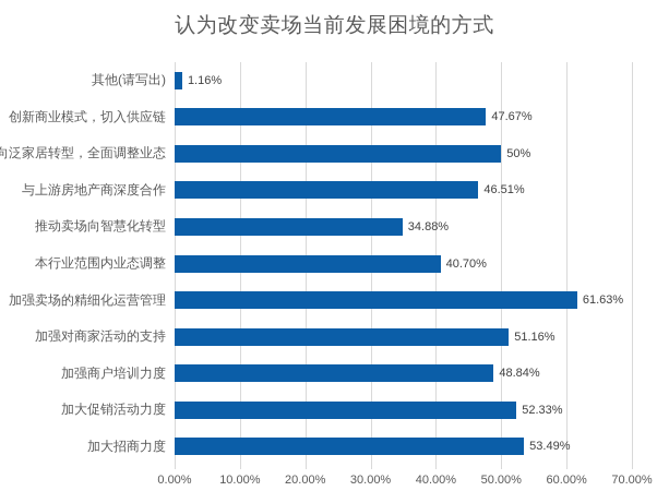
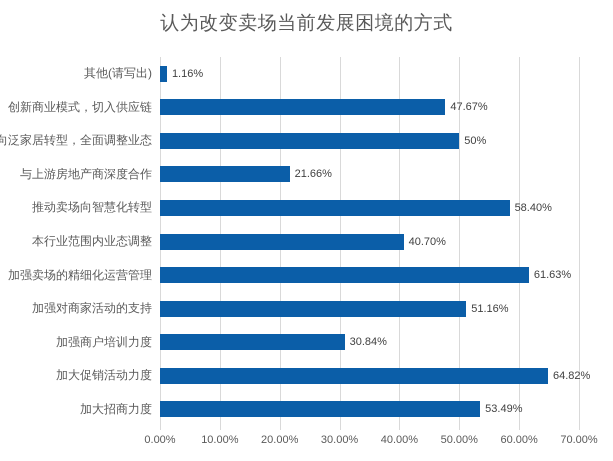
与上游房地产商深度合作: 46.51% -> 21.66%
推动卖场向智慧化转型: 34.88% -> 58.40%
加强商户培训力度: 48.84% -> 30.84%
加大促销活动力度: 52.33% -> 64.82%
